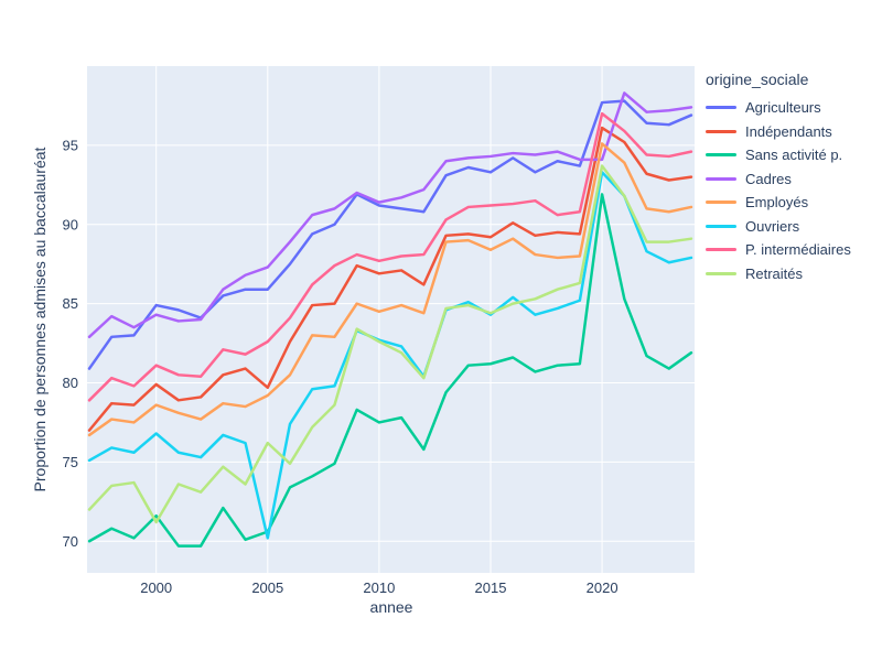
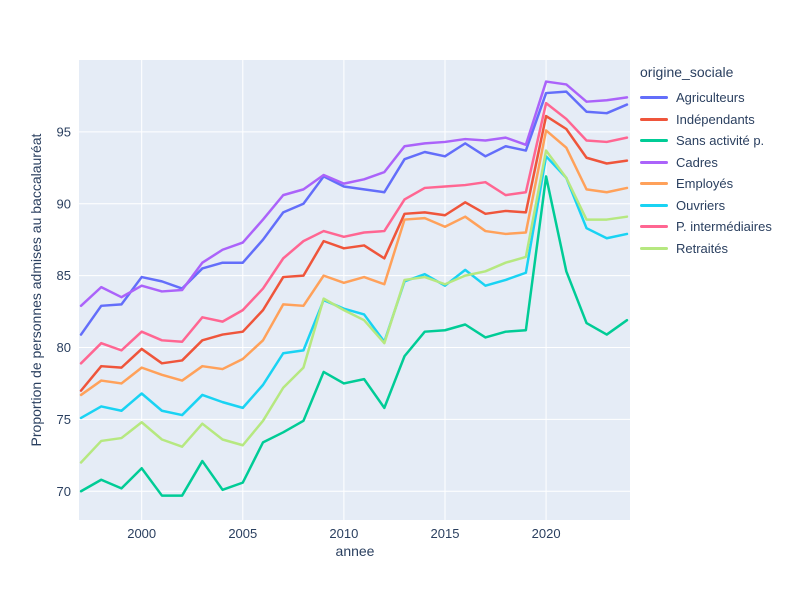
Retraités/2000: 71.2 -> 74.8
Indépendants/2005: 79.7 -> 81.1
Ouvriers/2005: 70.2 -> 75.8
Retraités/2005: 76.2 -> 73.2
Cadres/2020: 94.1 -> 98.5
